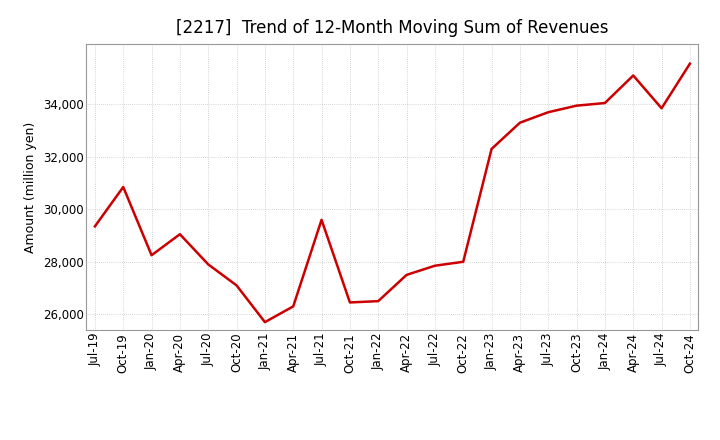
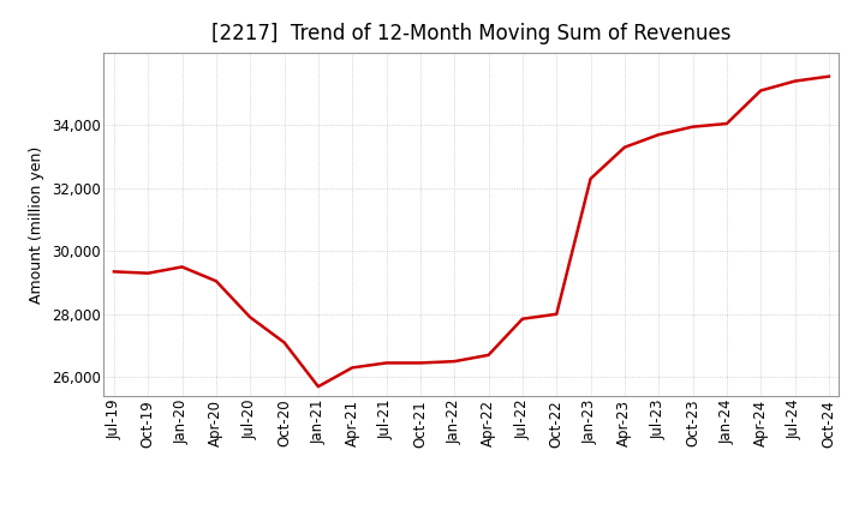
Oct-19: 30,850 -> 29,300
Jan-20: 28,250 -> 29,500
Jul-21: 29,600 -> 26,450
Apr-22: 27,500 -> 26,700
Jul-24: 33,850 -> 35,400
